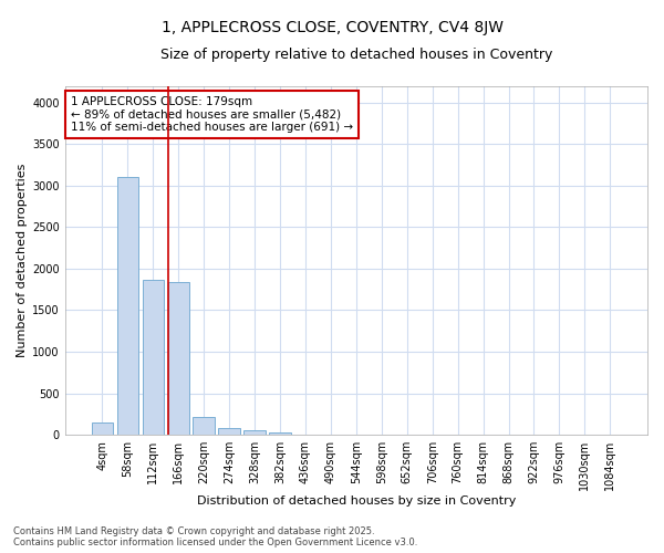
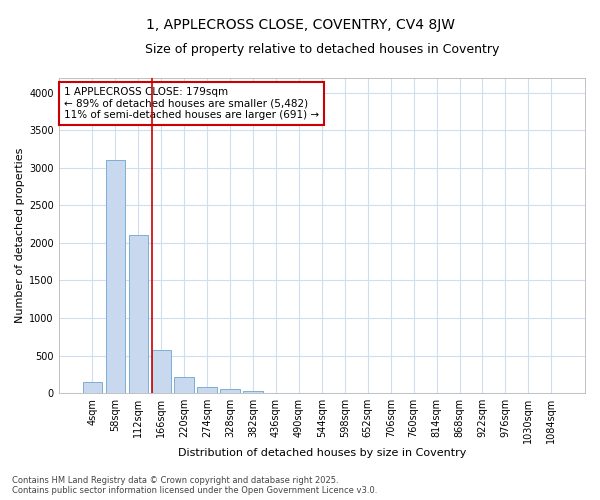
112sqm: 1860 -> 2100
166sqm: 1840 -> 580
